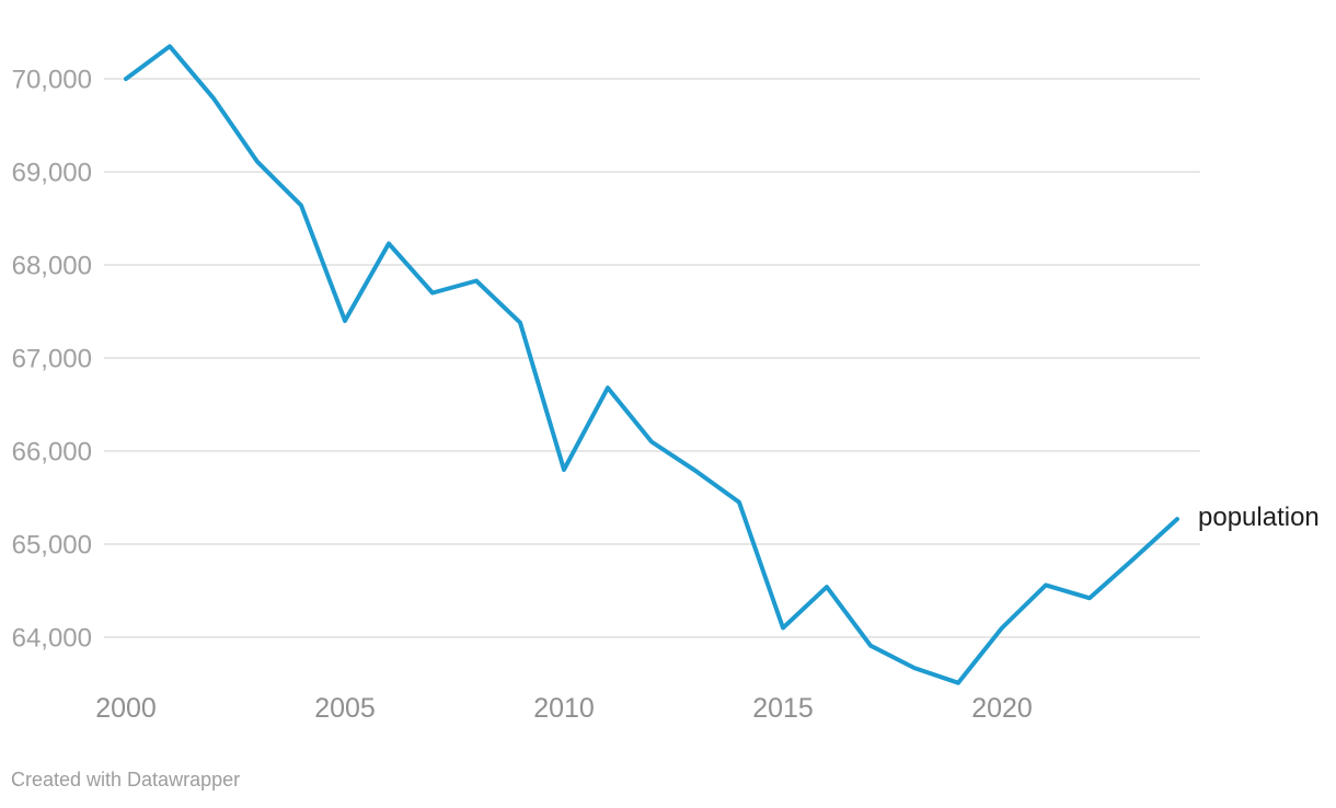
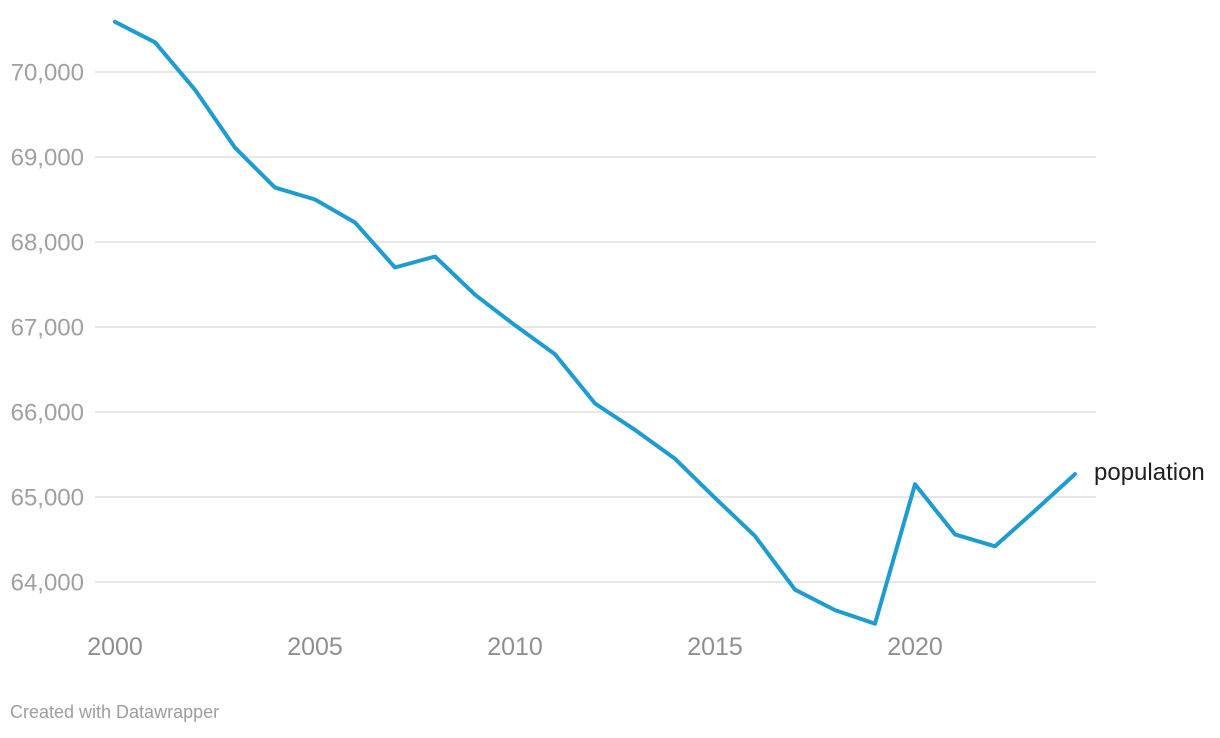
2000: 70000 -> 70600
2005: 67400 -> 68500
2010: 65800 -> 67000
2015: 64100 -> 65000
2020: 64100 -> 65200
